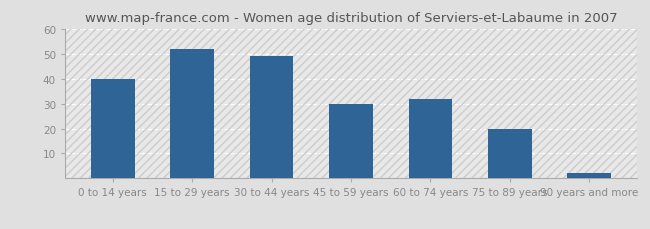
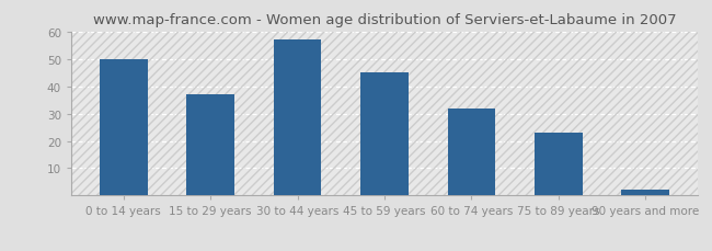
0 to 14 years: 40 -> 50
15 to 29 years: 52 -> 37
30 to 44 years: 49 -> 57
45 to 59 years: 30 -> 45
75 to 89 years: 20 -> 23
